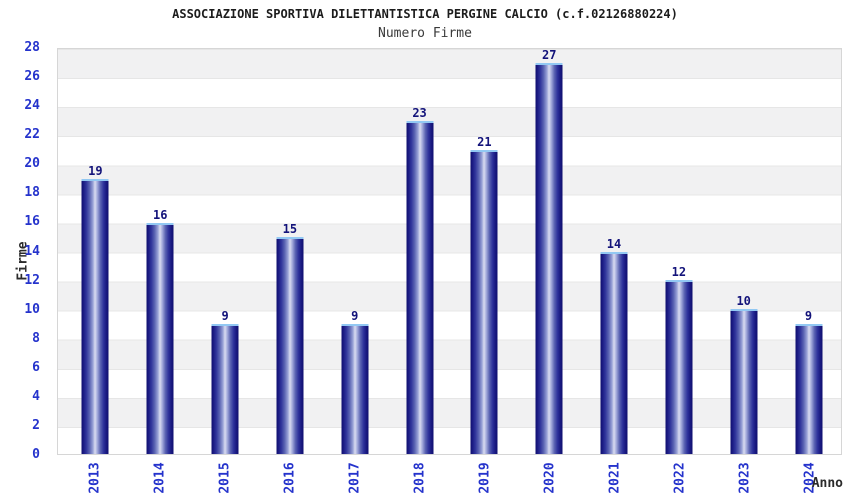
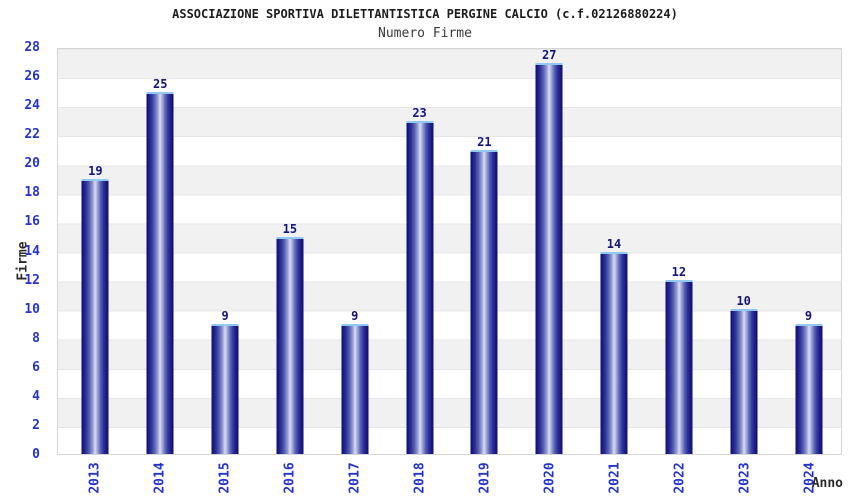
2014: 16 -> 25
